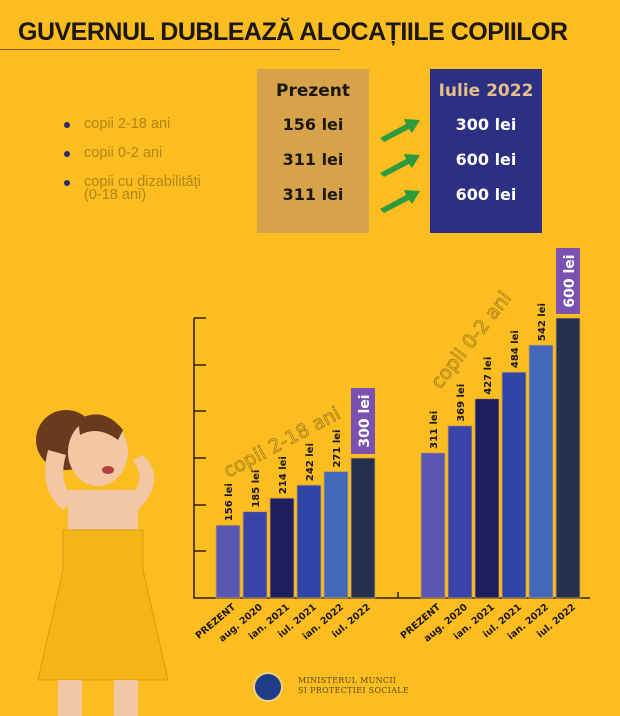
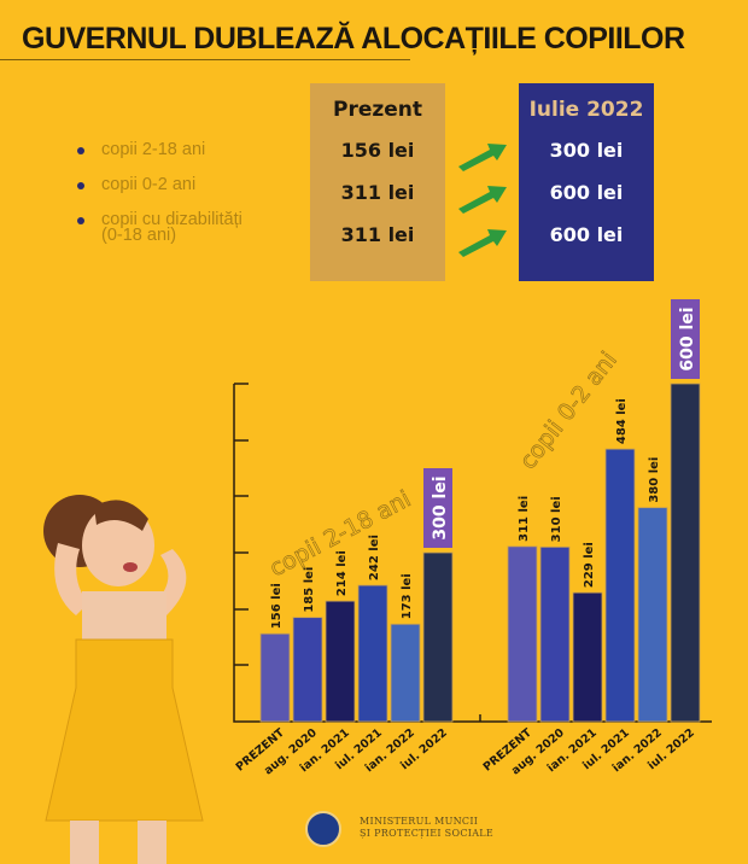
copii 2-18 ani/ian. 2022: 271 -> 173
copii 0-2 ani/aug. 2020: 369 -> 310
copii 0-2 ani/ian. 2021: 427 -> 229
copii 0-2 ani/ian. 2022: 542 -> 380
